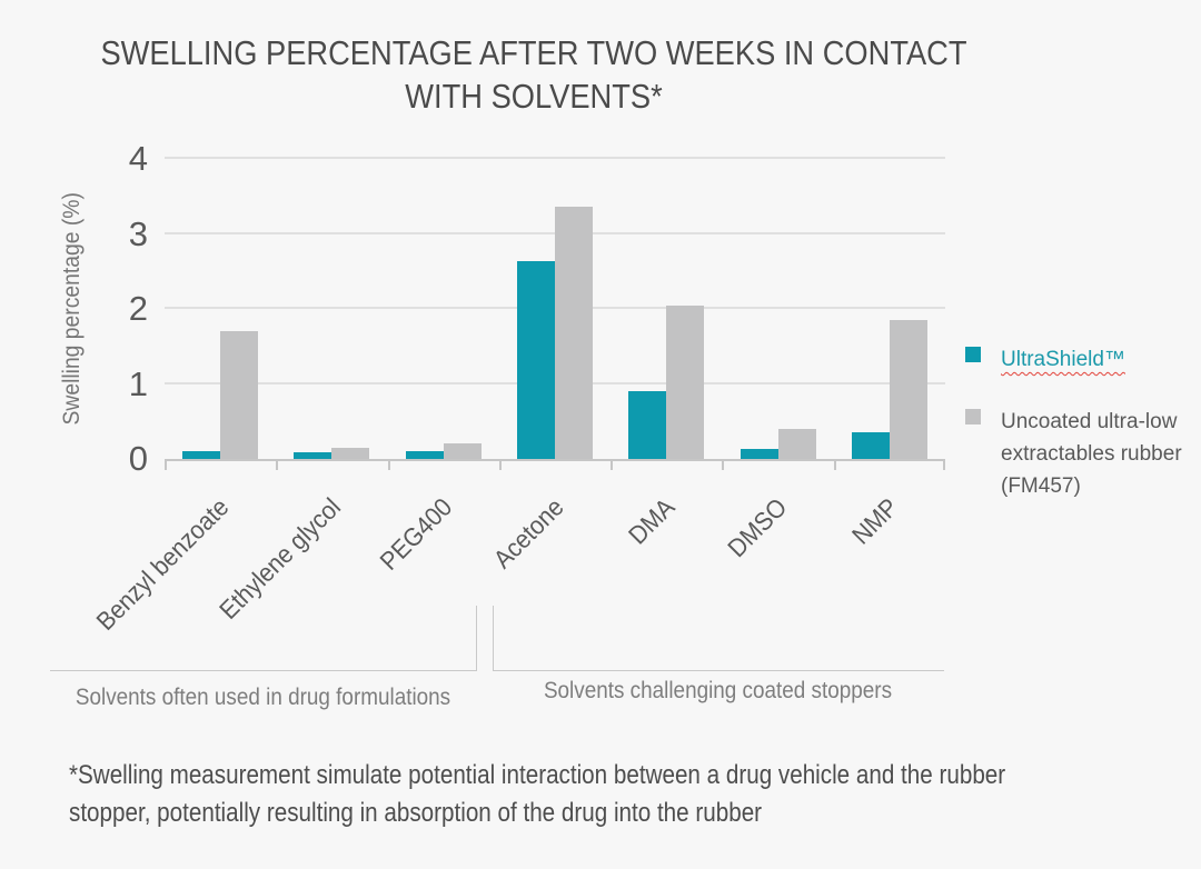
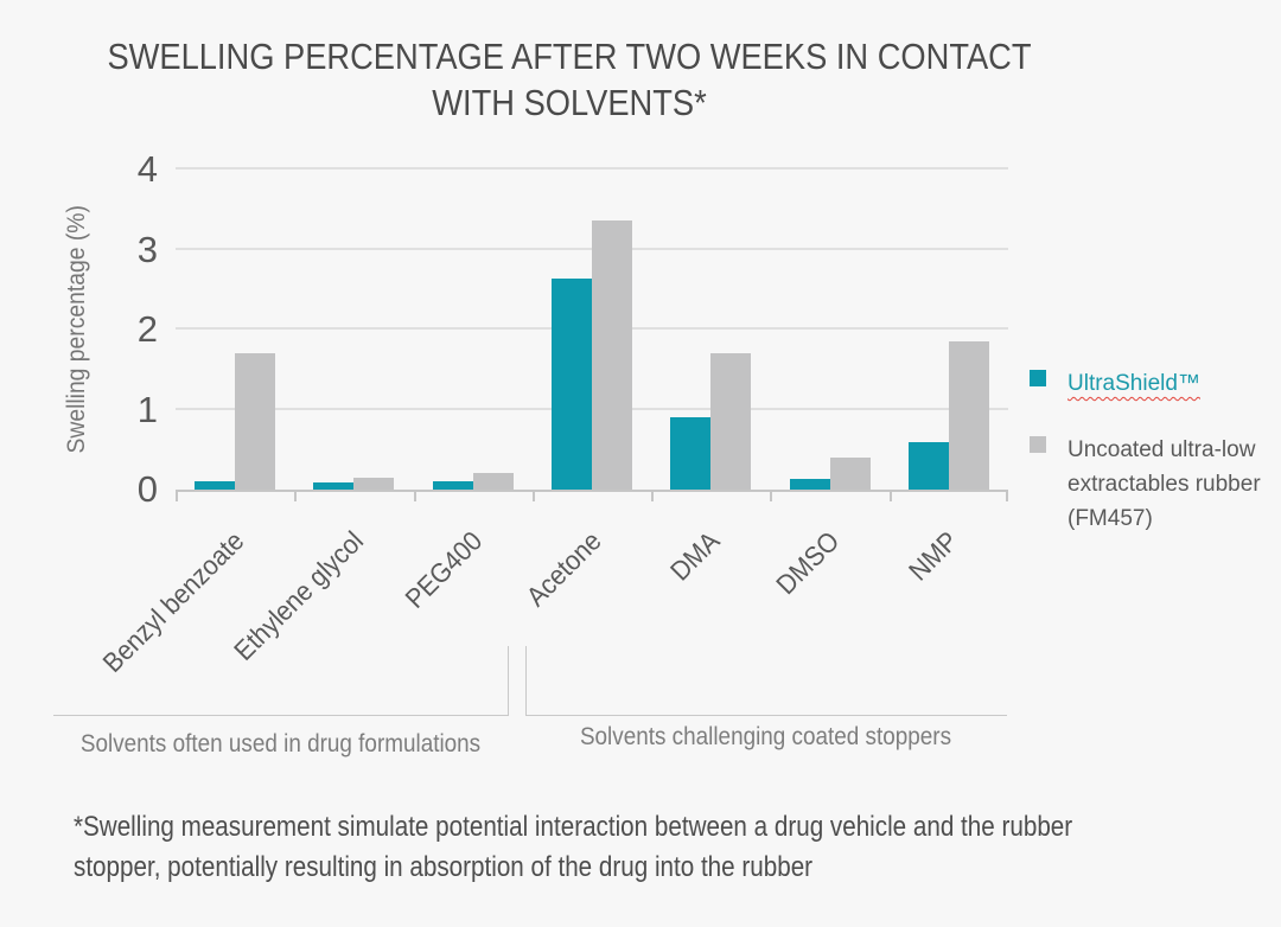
Uncoated ultra-low extractables rubber (FM457)/DMA: 2.0 -> 1.7
UltraShield™/NMP: 0.4 -> 0.6
